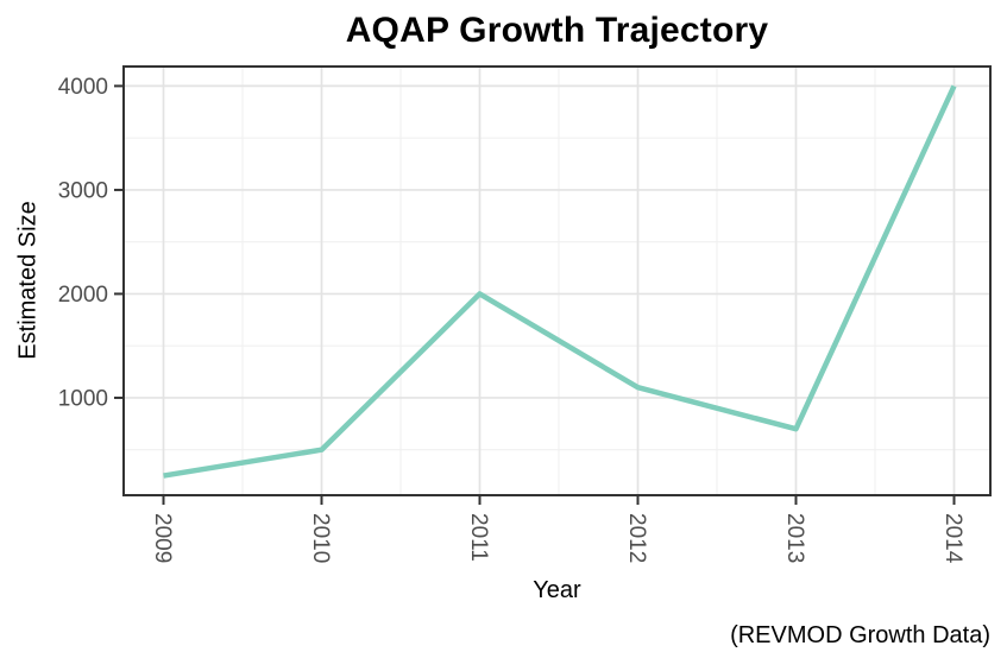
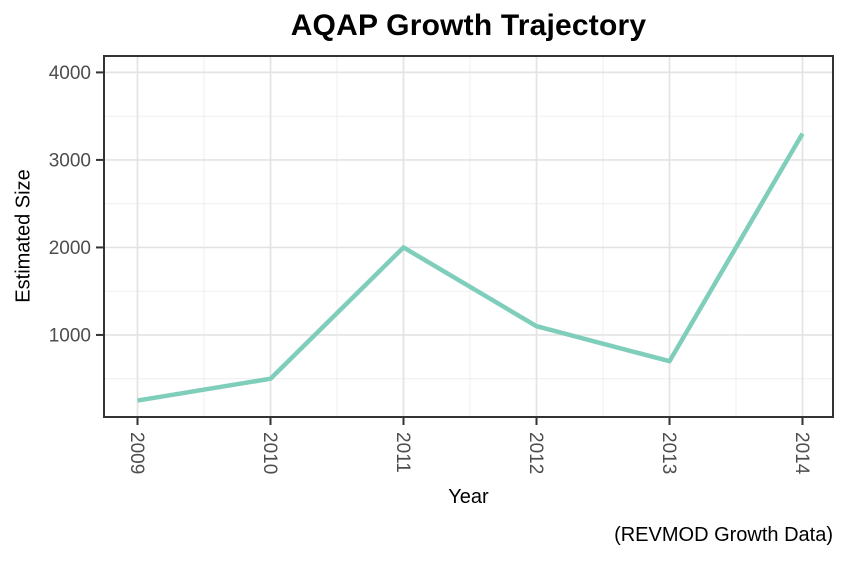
2014: 4000 -> 3300
